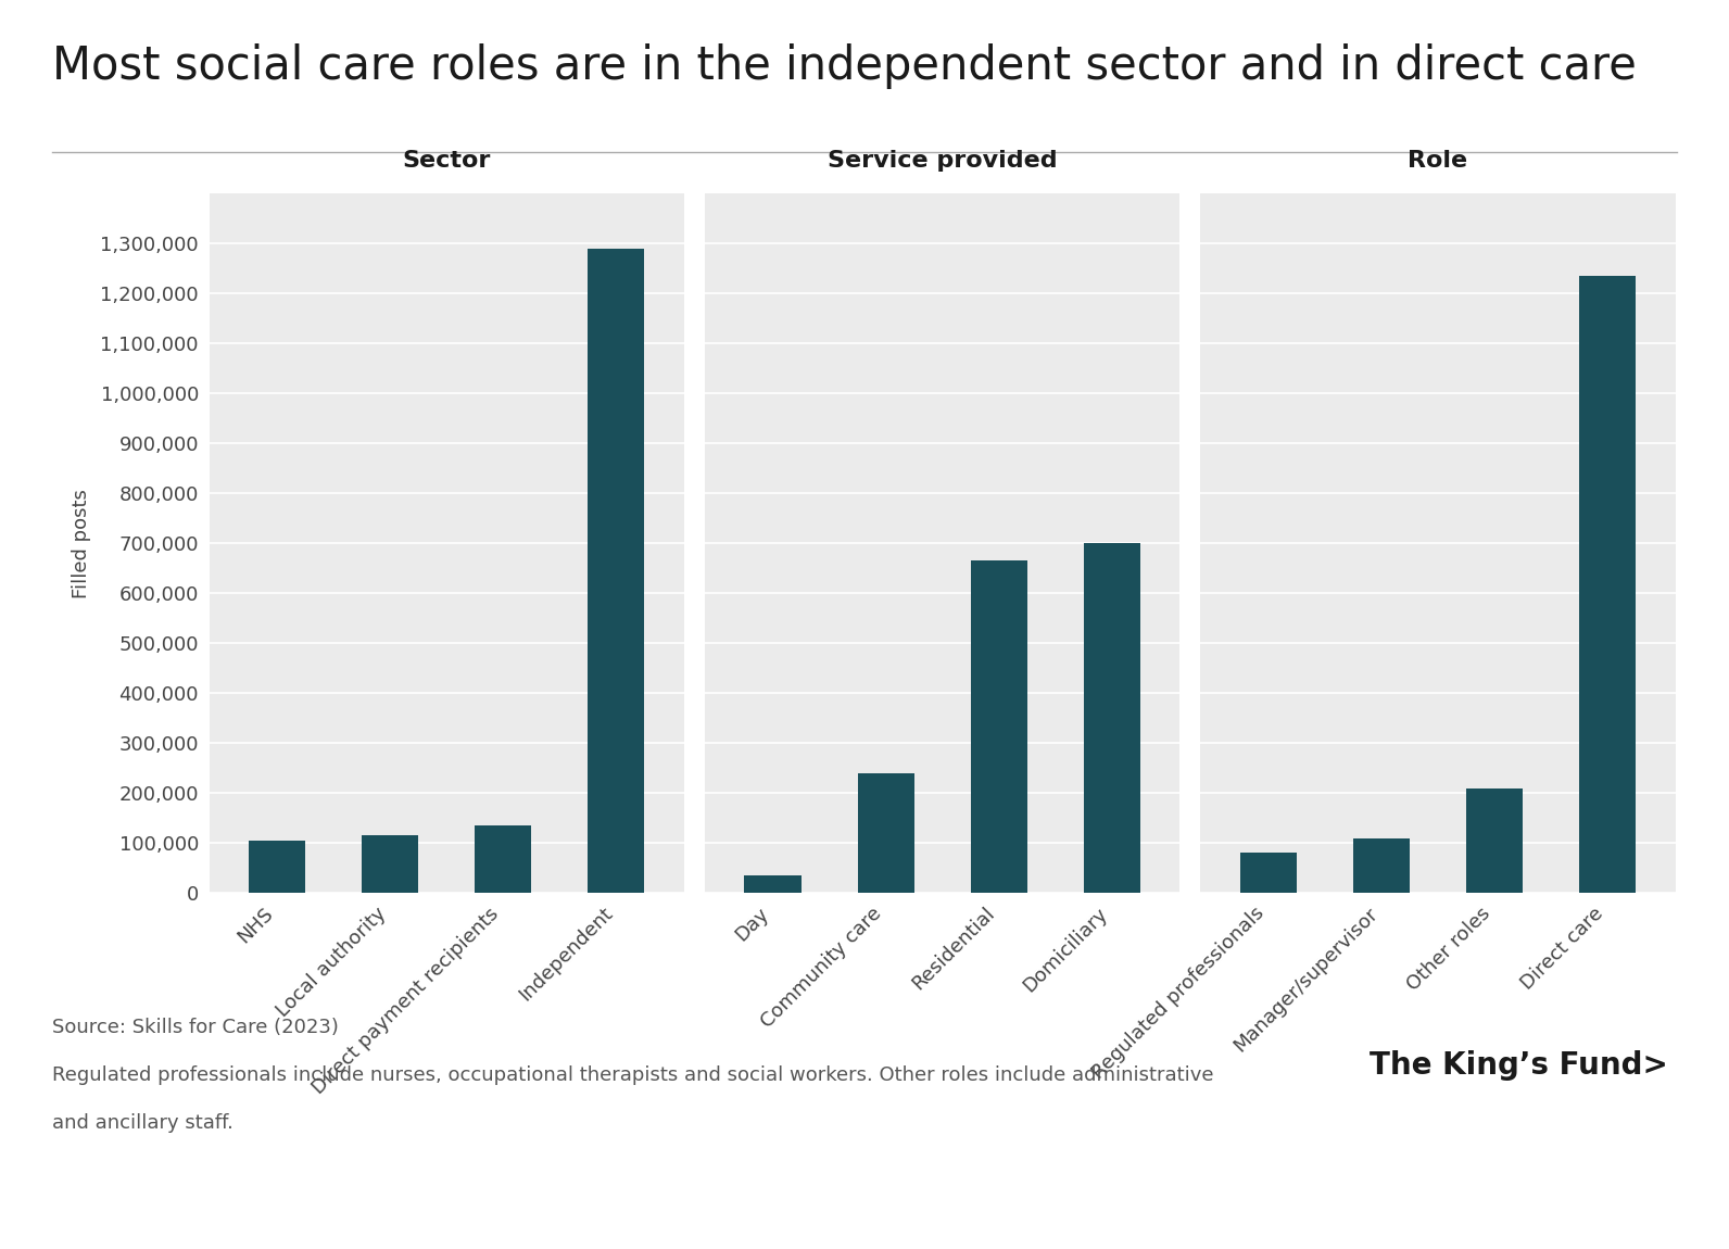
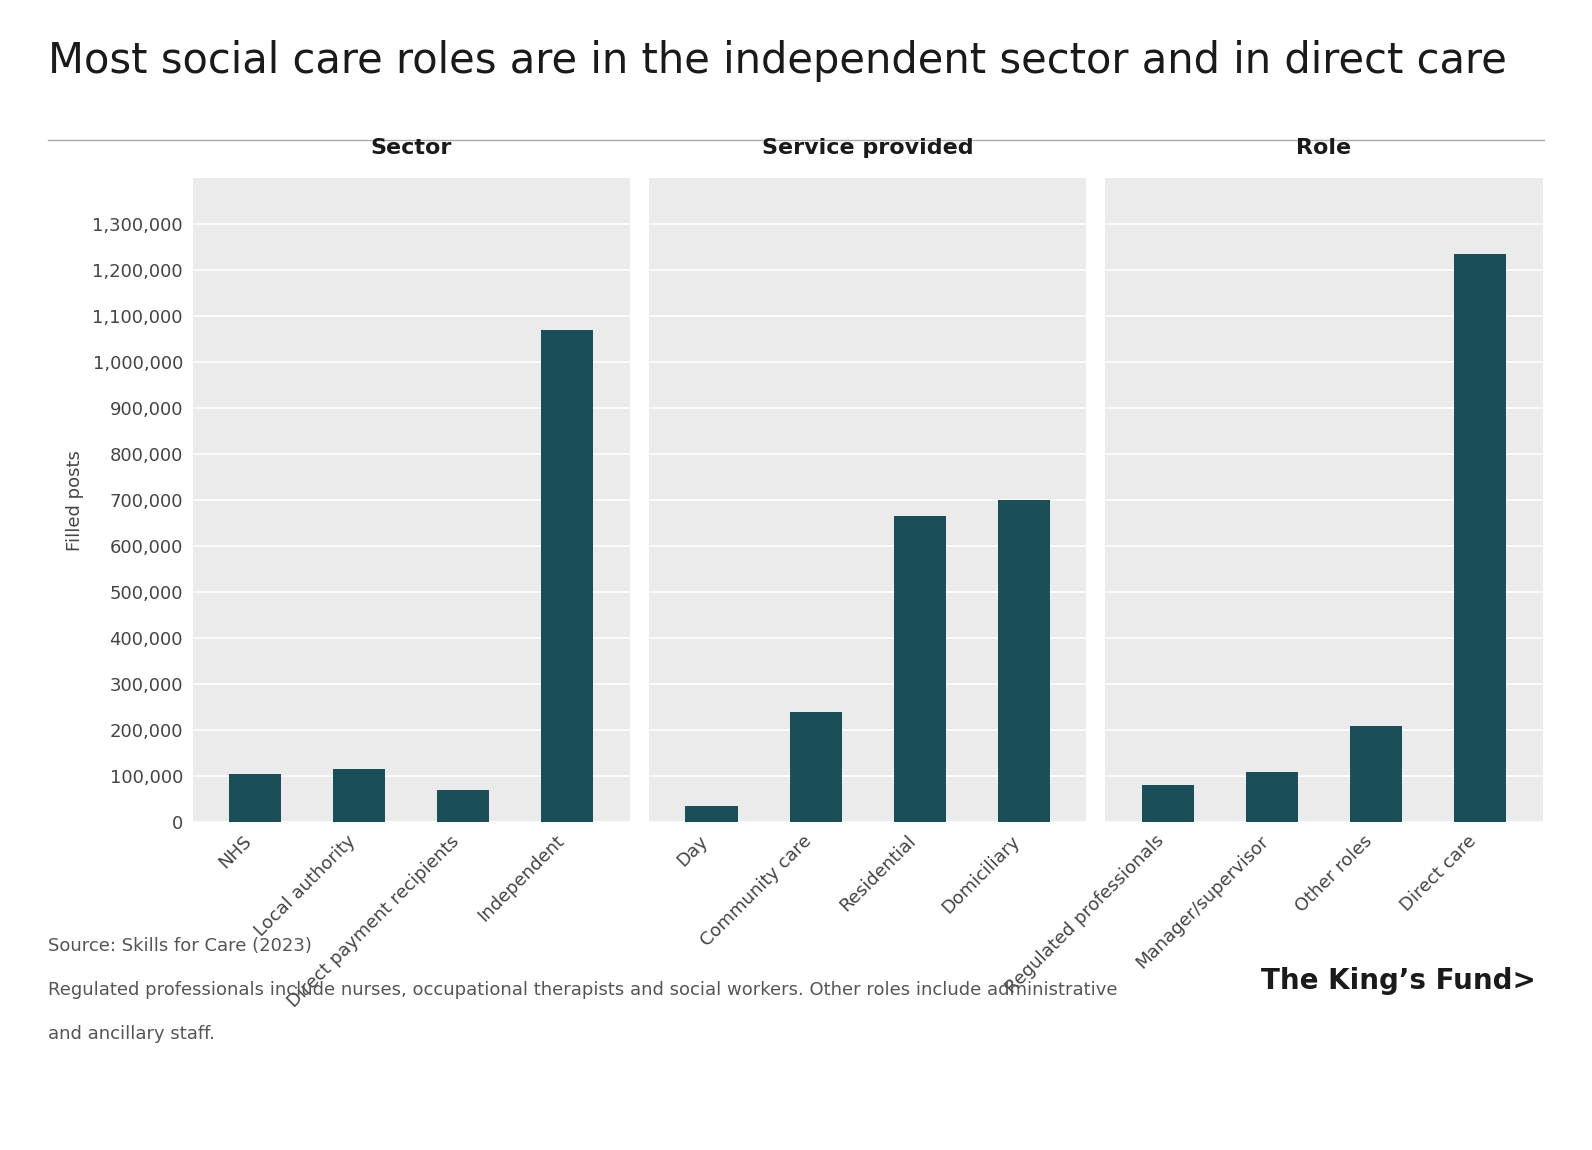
Direct payment recipients: 135,000 -> 70,000
Independent: 1,290,000 -> 1,070,000
